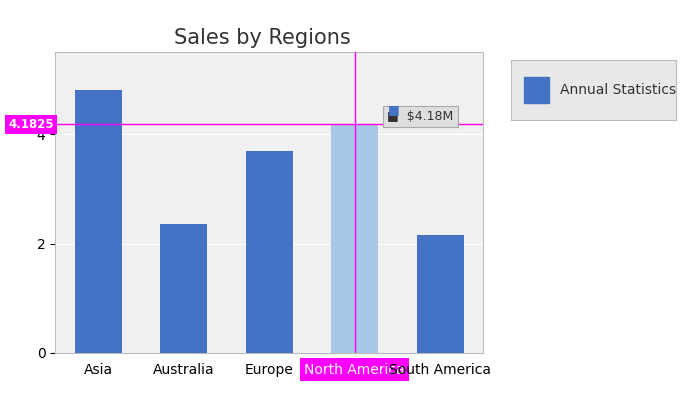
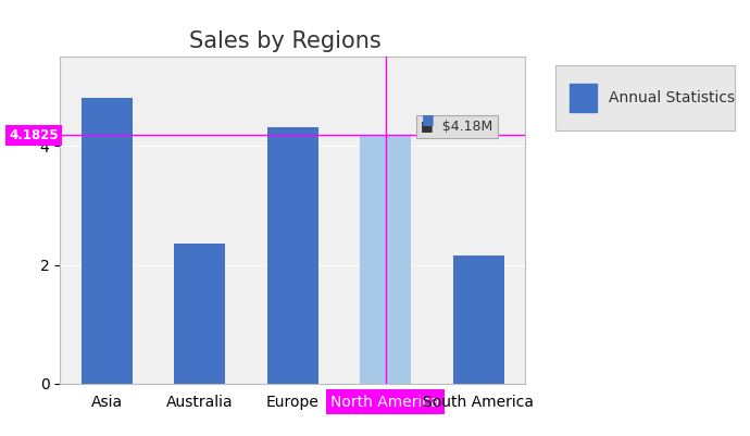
Europe: 3.70 -> 4.32
